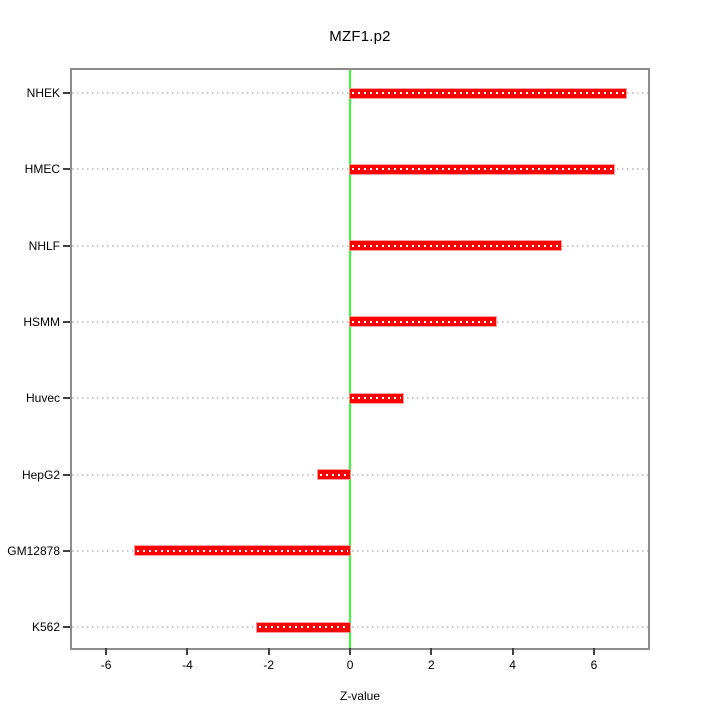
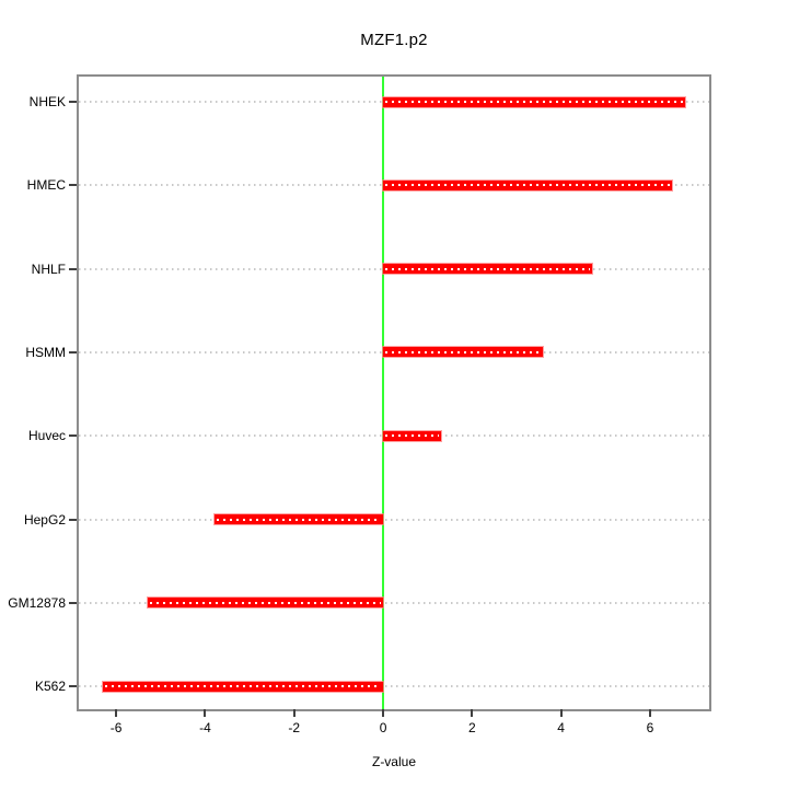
NHLF: 5.2 -> 4.7
HepG2: -0.8 -> -3.8
K562: -2.3 -> -6.3
